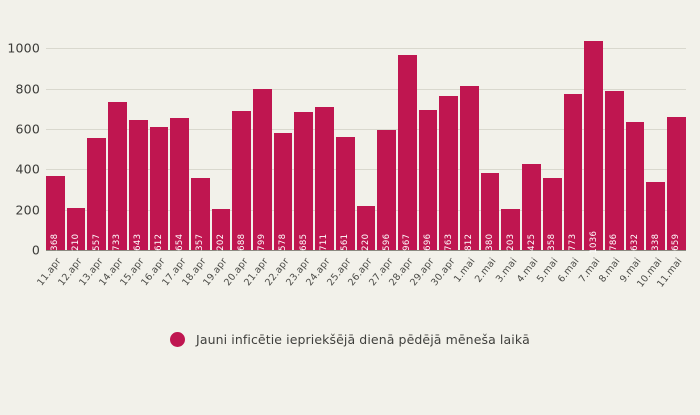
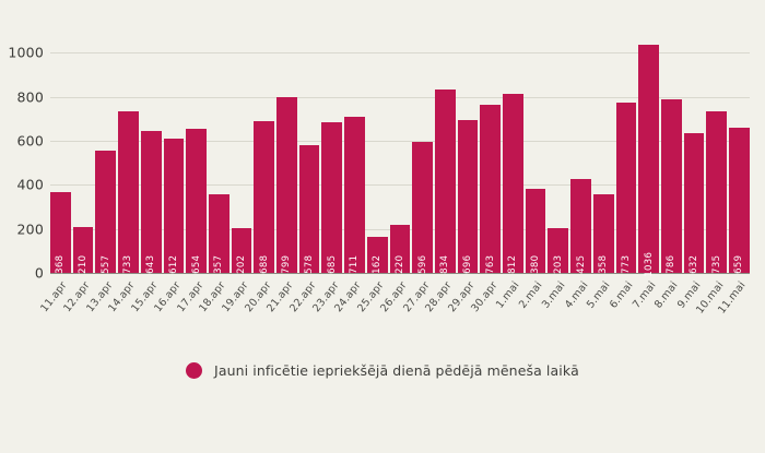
25.apr: 561 -> 162
28.apr: 967 -> 834
10.mai: 338 -> 735
